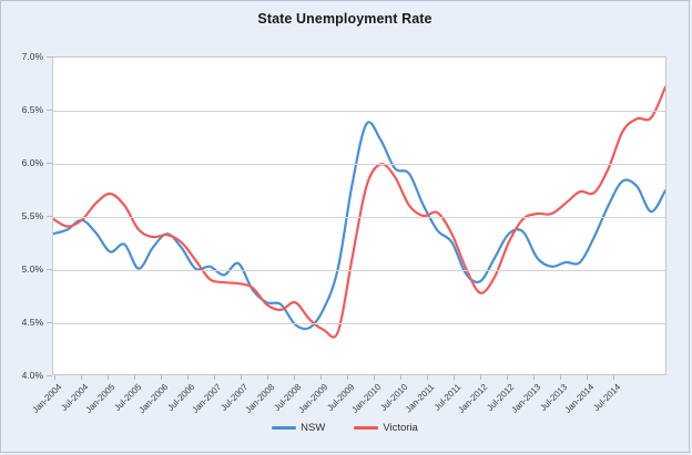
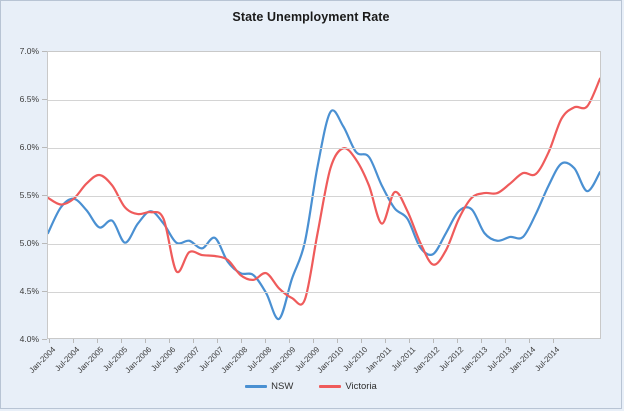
NSW/Jan-2004: 5.3% -> 5.1%
Victoria/Jul-2006: 5.1% -> 4.7%
NSW/Jul-2008: 4.4% -> 4.2%
Victoria/Jul-2010: 5.5% -> 5.2%
